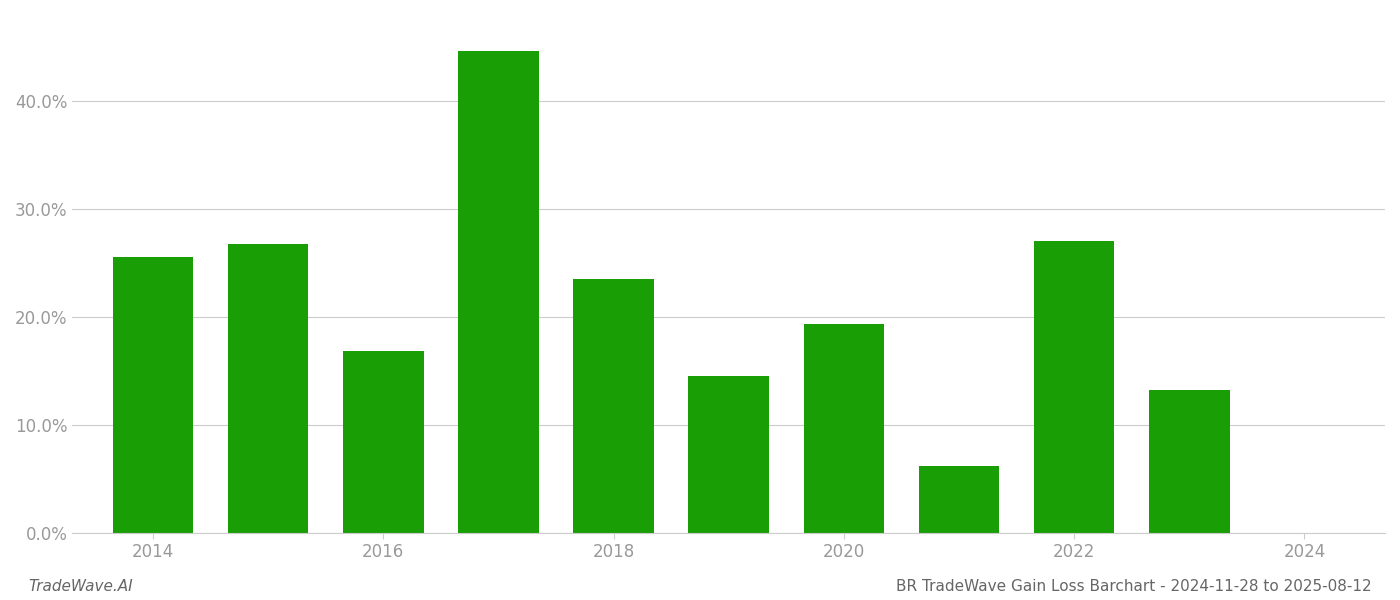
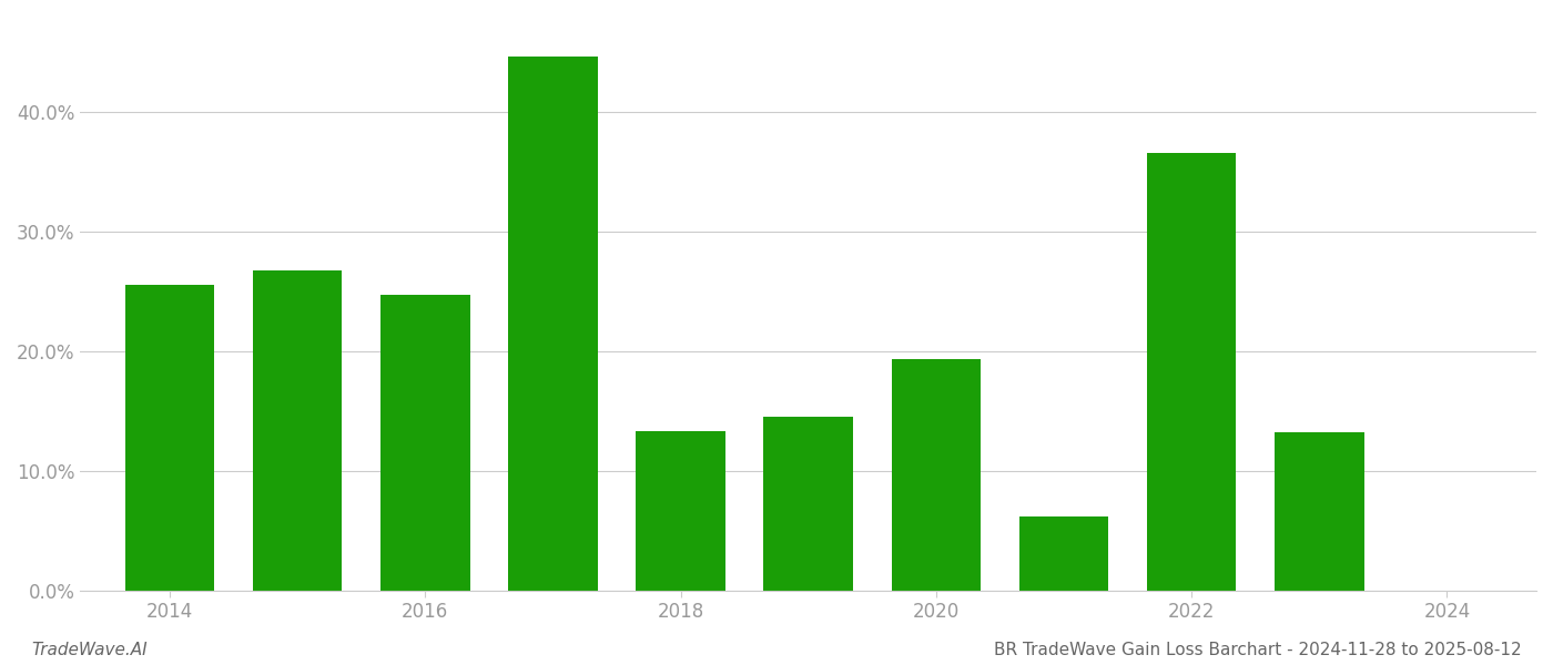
2016: 16.8% -> 24.7%
2018: 23.5% -> 13.3%
2022: 27.0% -> 36.6%
